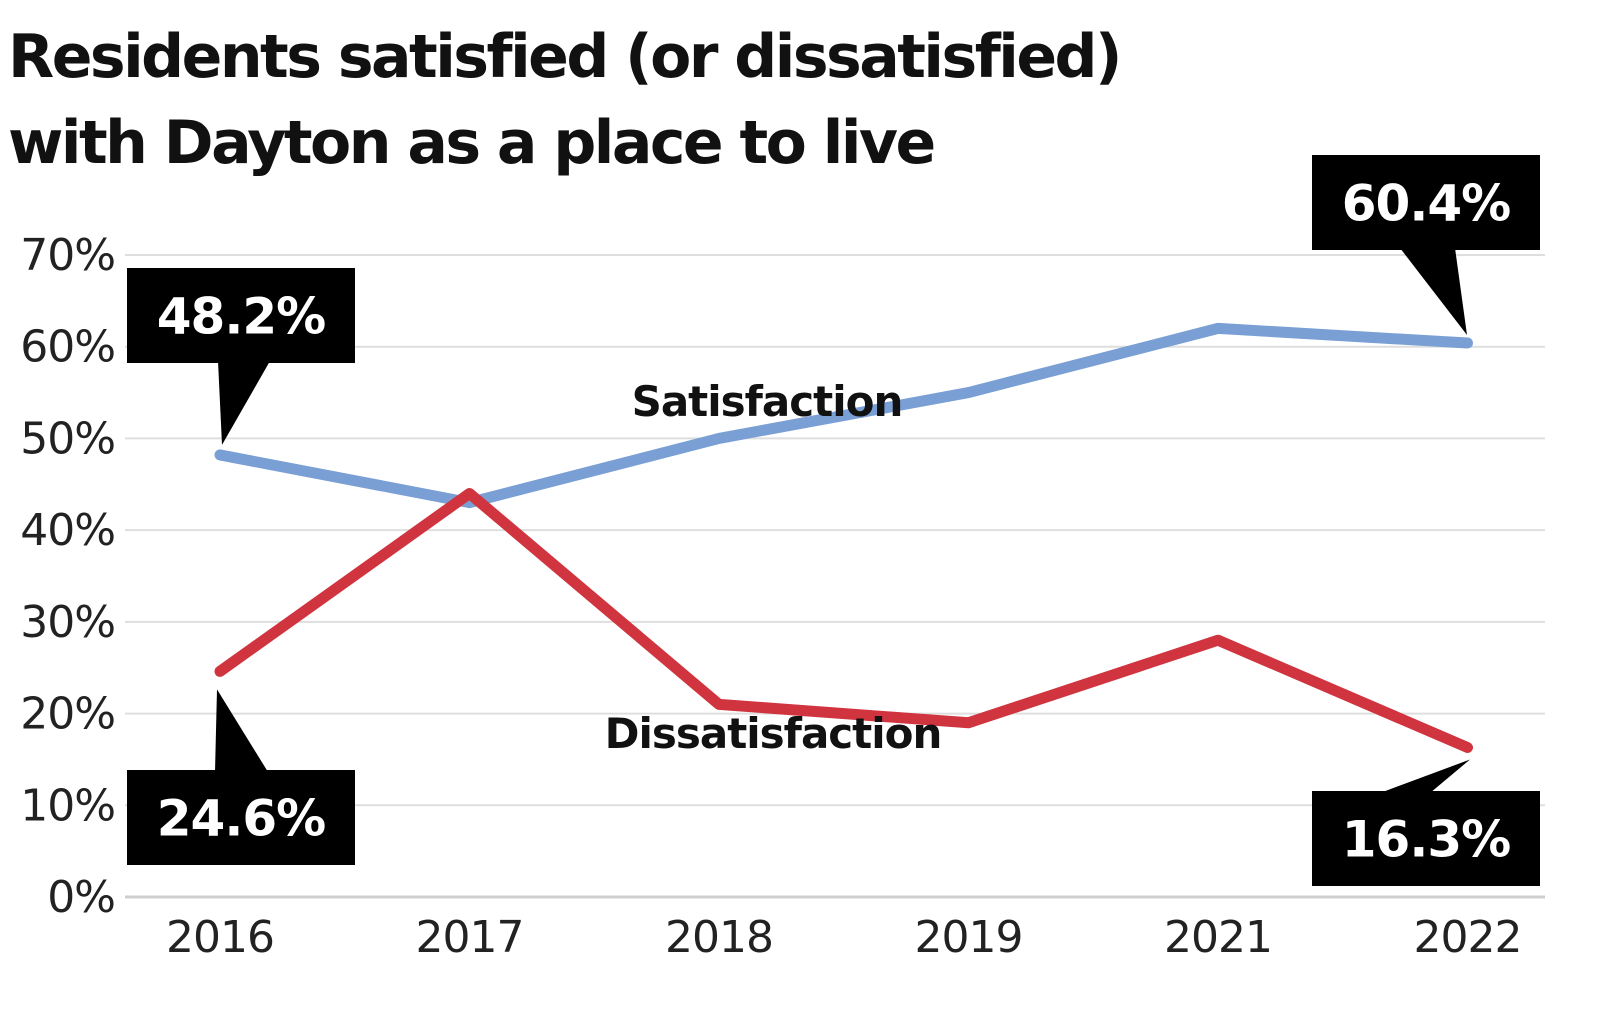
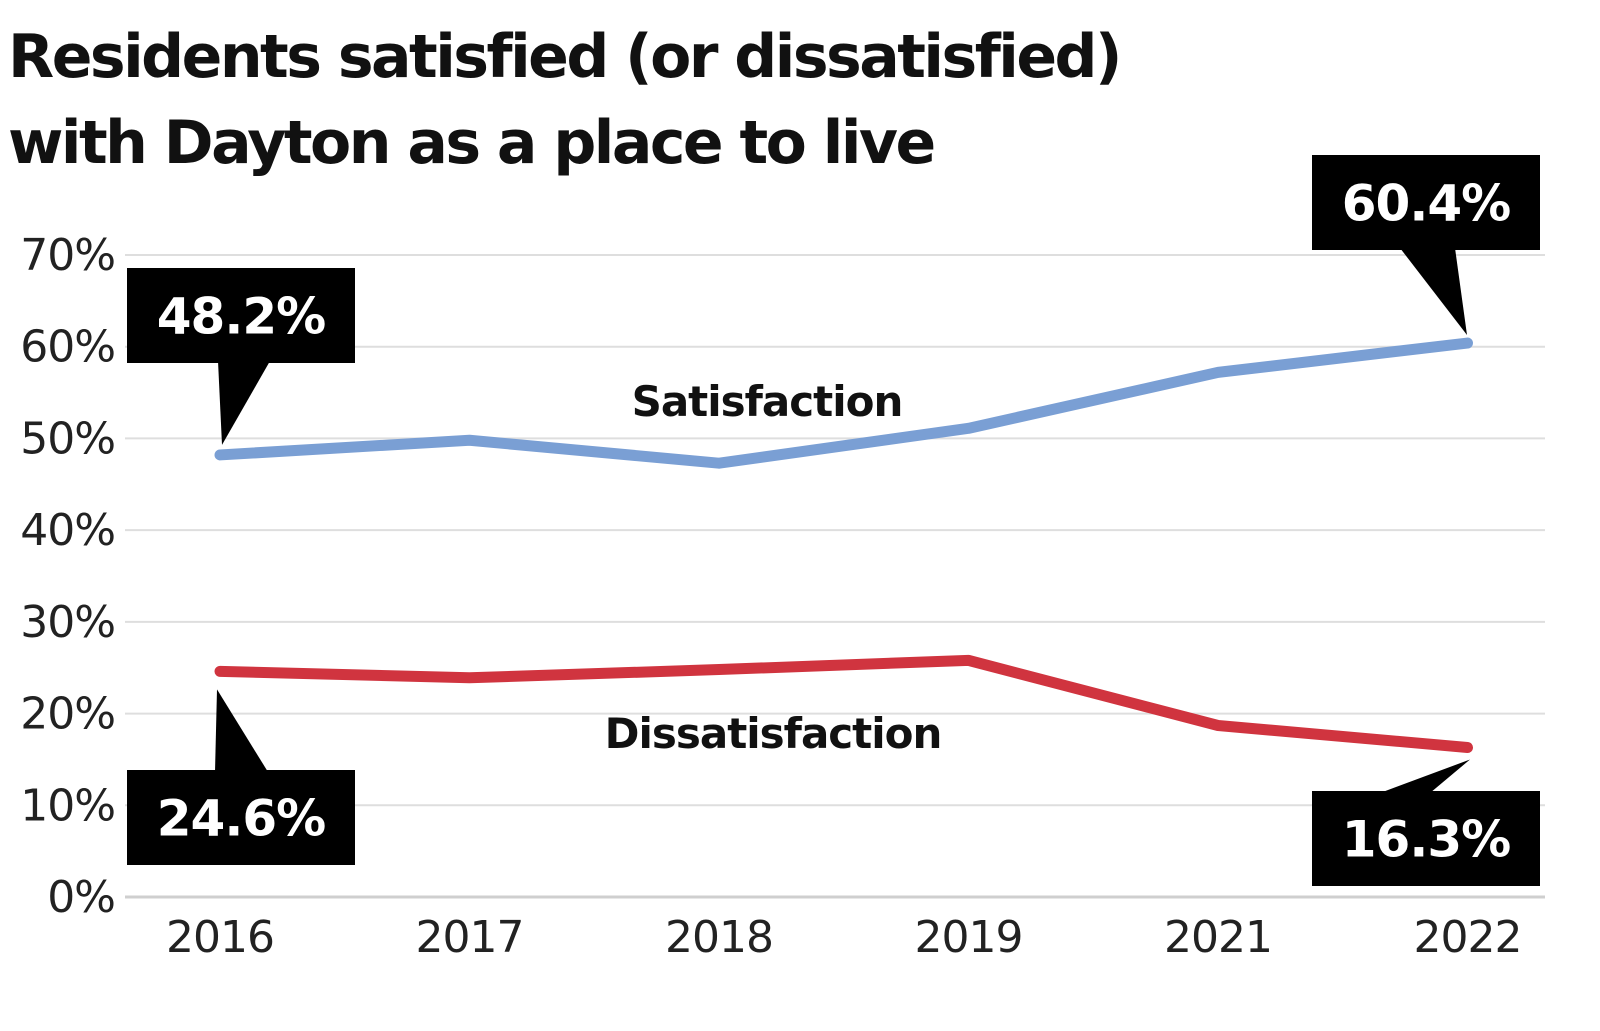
Satisfaction/2017: 43% -> 50%
Dissatisfaction/2017: 44% -> 24%
Satisfaction/2018: 50% -> 47%
Dissatisfaction/2018: 21% -> 25%
Satisfaction/2019: 55% -> 51%
Dissatisfaction/2019: 19% -> 26%
Satisfaction/2021: 62% -> 57%
Dissatisfaction/2021: 28% -> 19%
